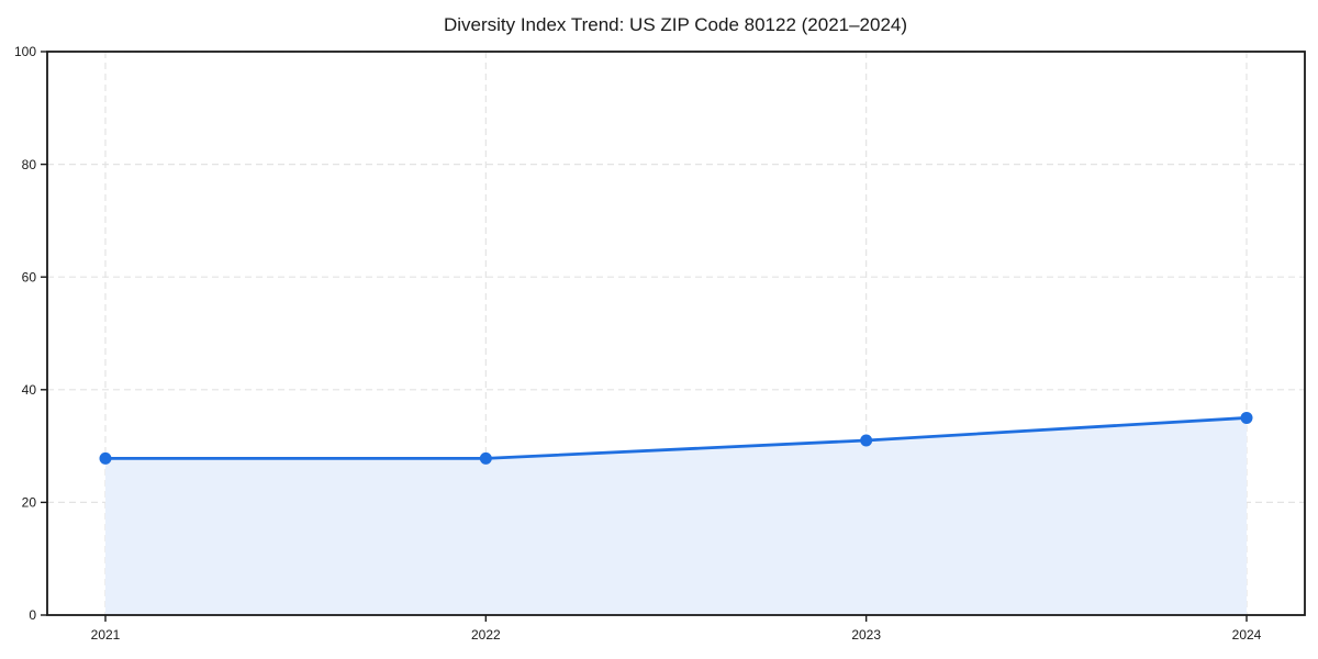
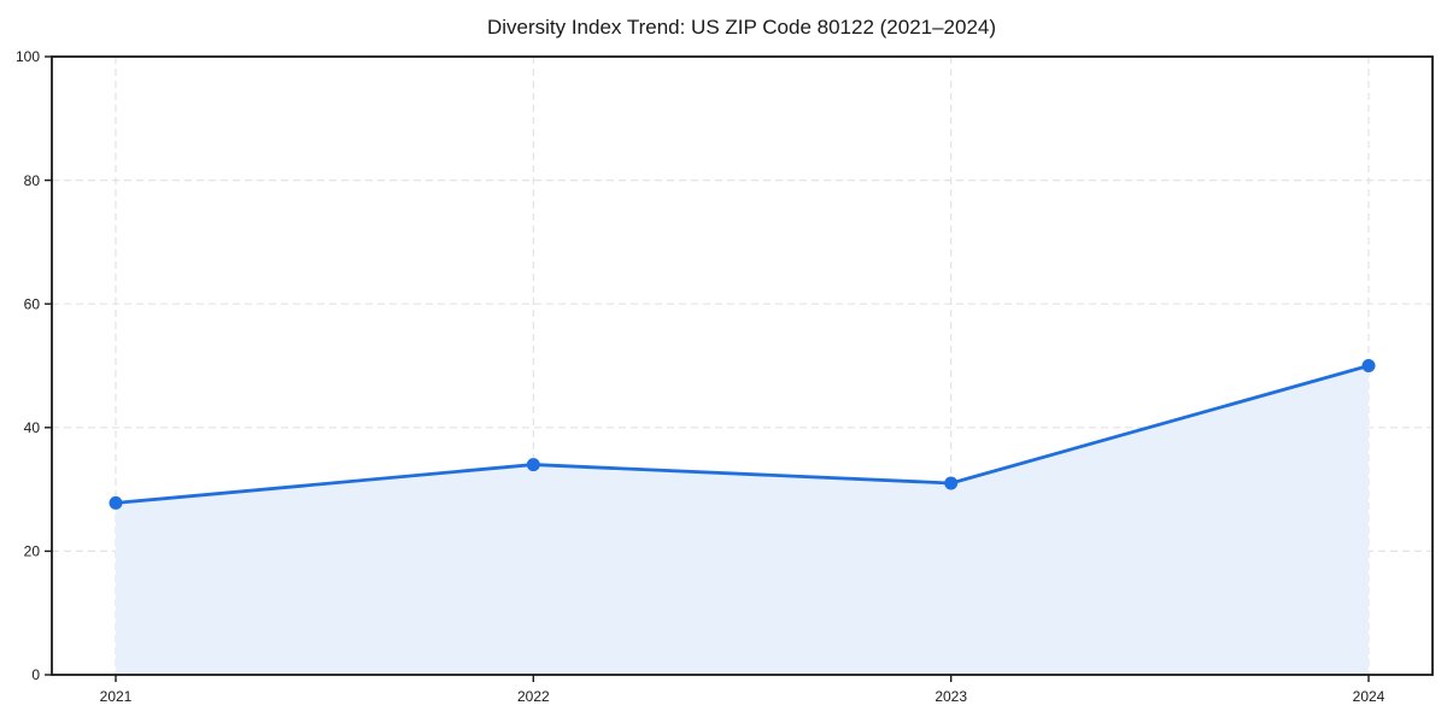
2022: 28 -> 34
2024: 35 -> 50
